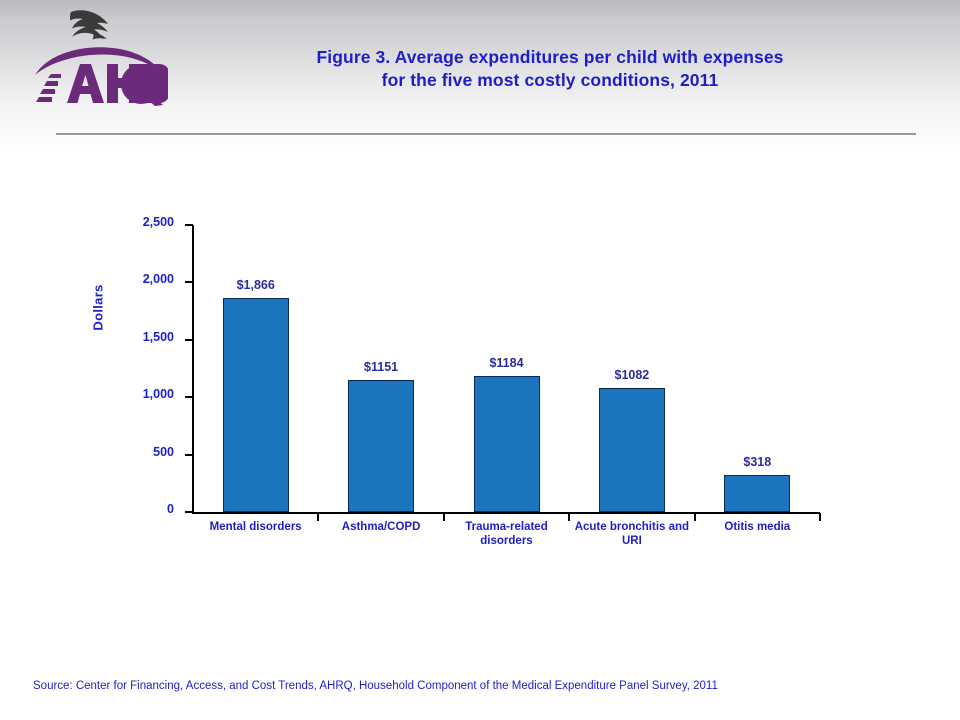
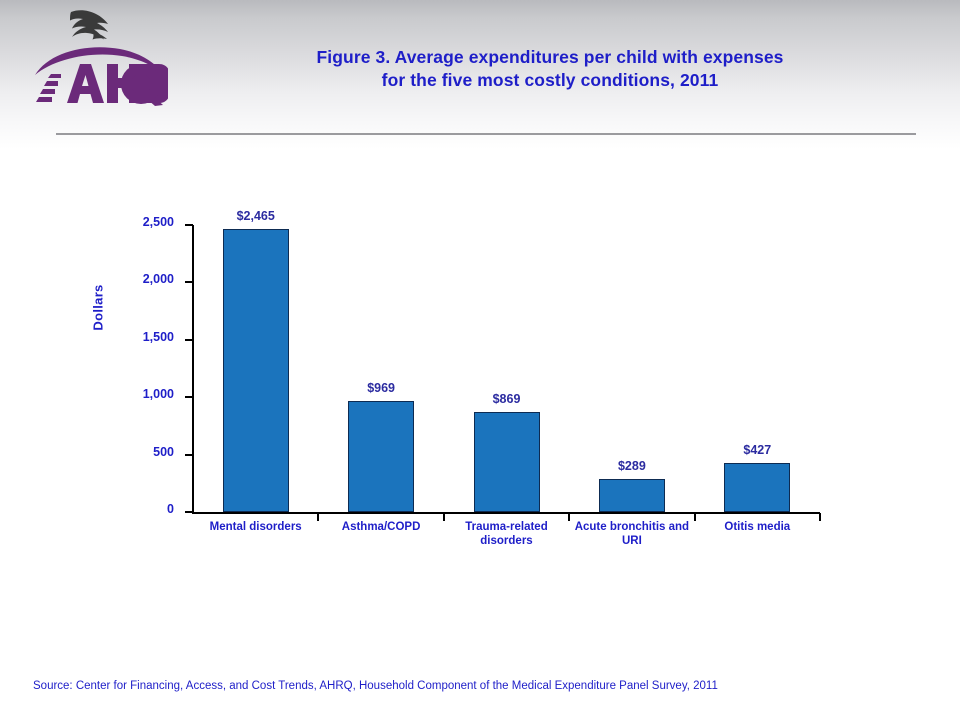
Mental disorders: $1,866 -> $2,465
Asthma/COPD: $1151 -> $969
Trauma-related disorders: $1184 -> $869
Acute bronchitis and URI: $1082 -> $289
Otitis media: $318 -> $427
